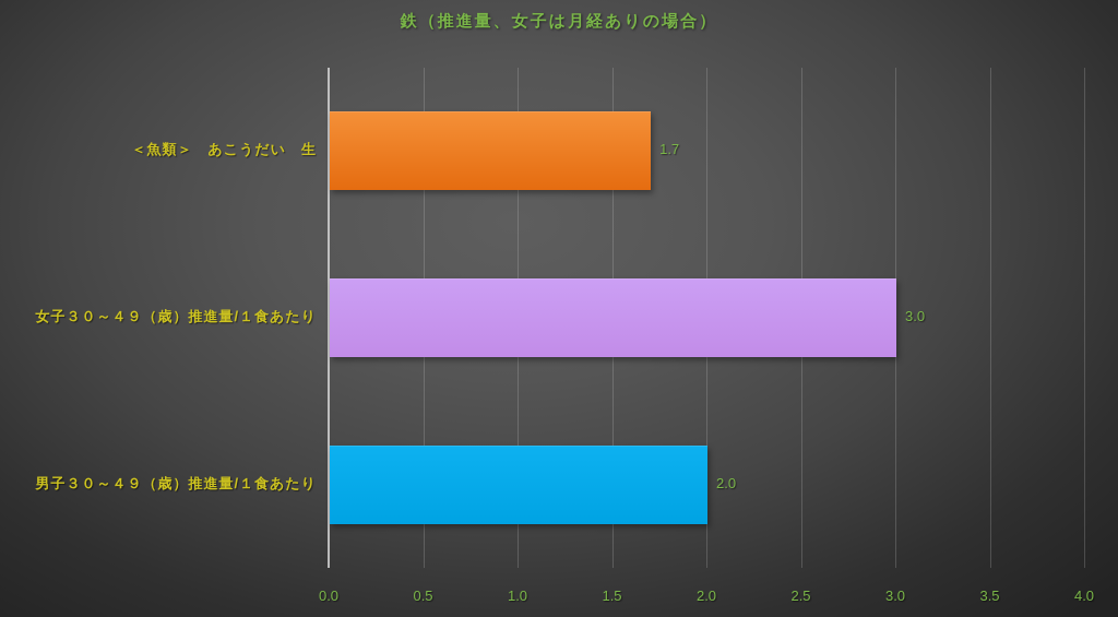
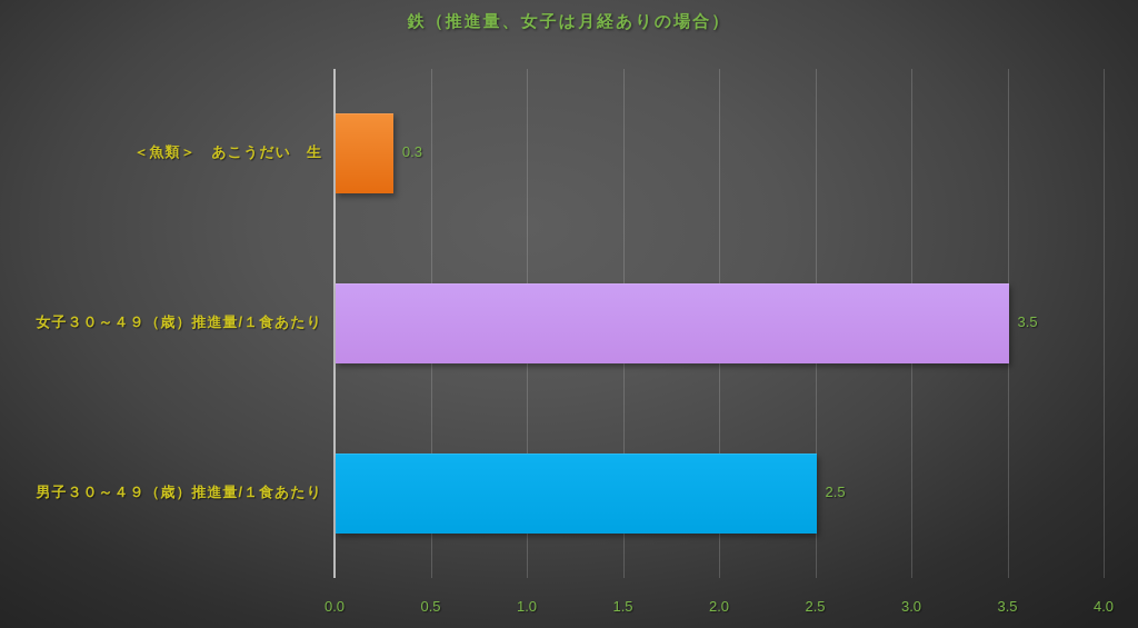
＜魚類＞ あこうだい 生: 1.7 -> 0.3
女子３０～４９（歳）推進量/１食あたり: 3.0 -> 3.5
男子３０～４９（歳）推進量/１食あたり: 2.0 -> 2.5
